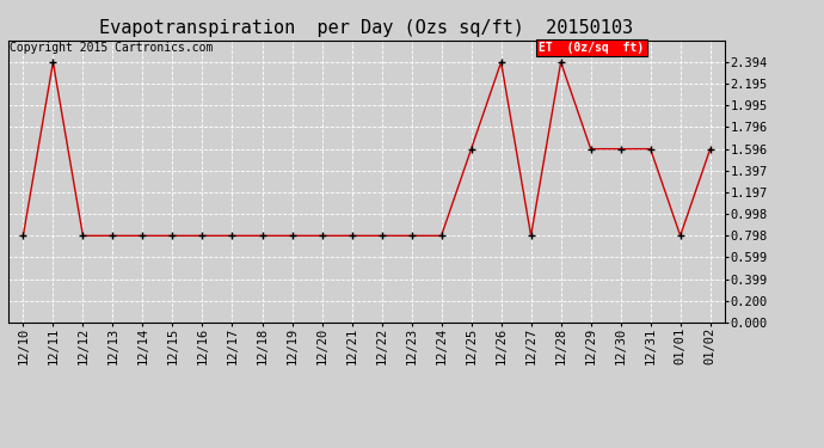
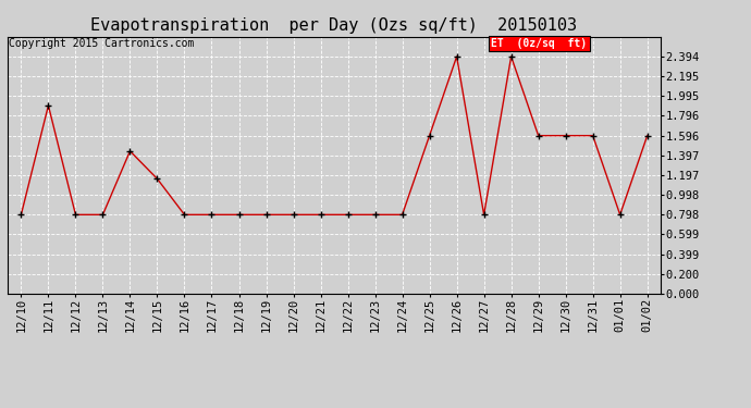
12/11: 2.39 -> 1.90
12/14: 0.80 -> 1.44
12/15: 0.80 -> 1.16
